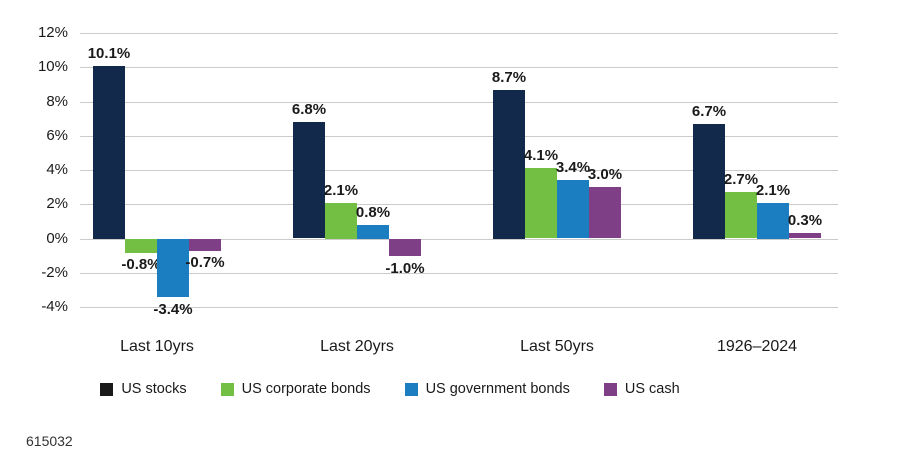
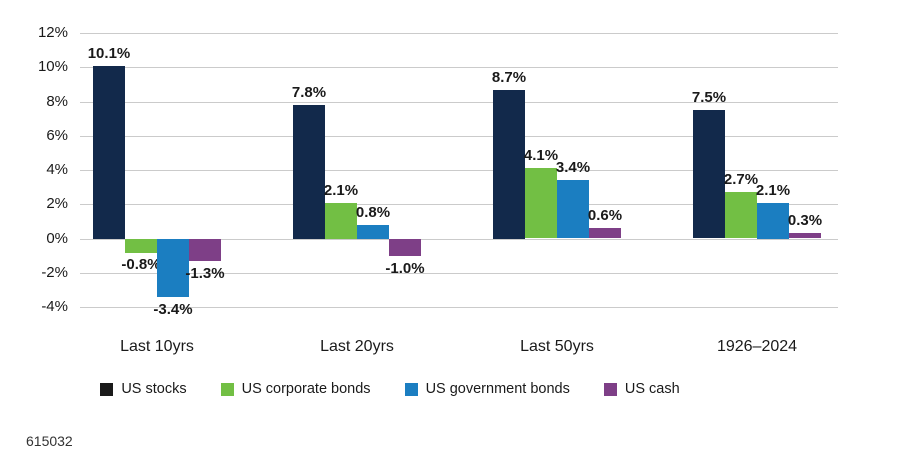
US cash/Last 10yrs: -0.7% -> -1.3%
US stocks/Last 20yrs: 6.8% -> 7.8%
US cash/Last 50yrs: 3.0% -> 0.6%
US stocks/1926–2024: 6.7% -> 7.5%
